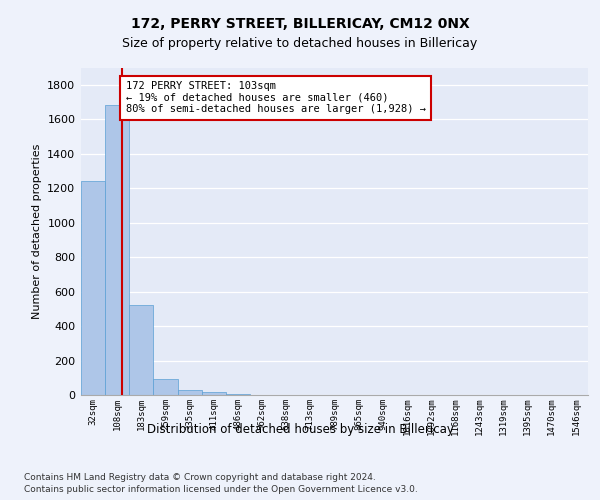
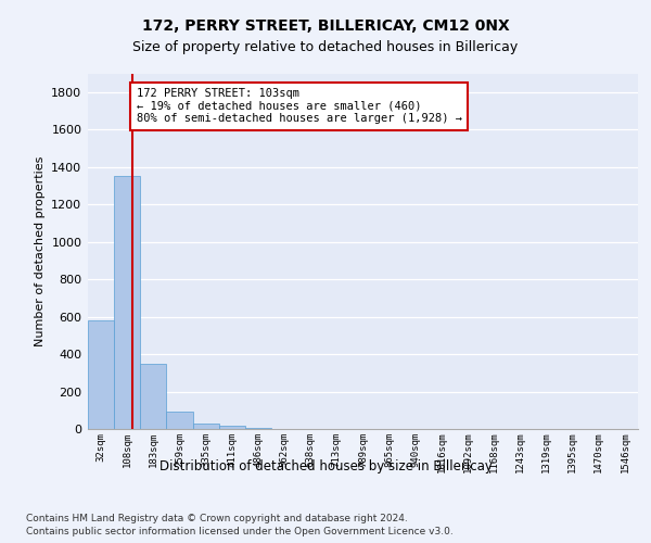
32sqm: 1240 -> 580
108sqm: 1680 -> 1350
183sqm: 520 -> 350
